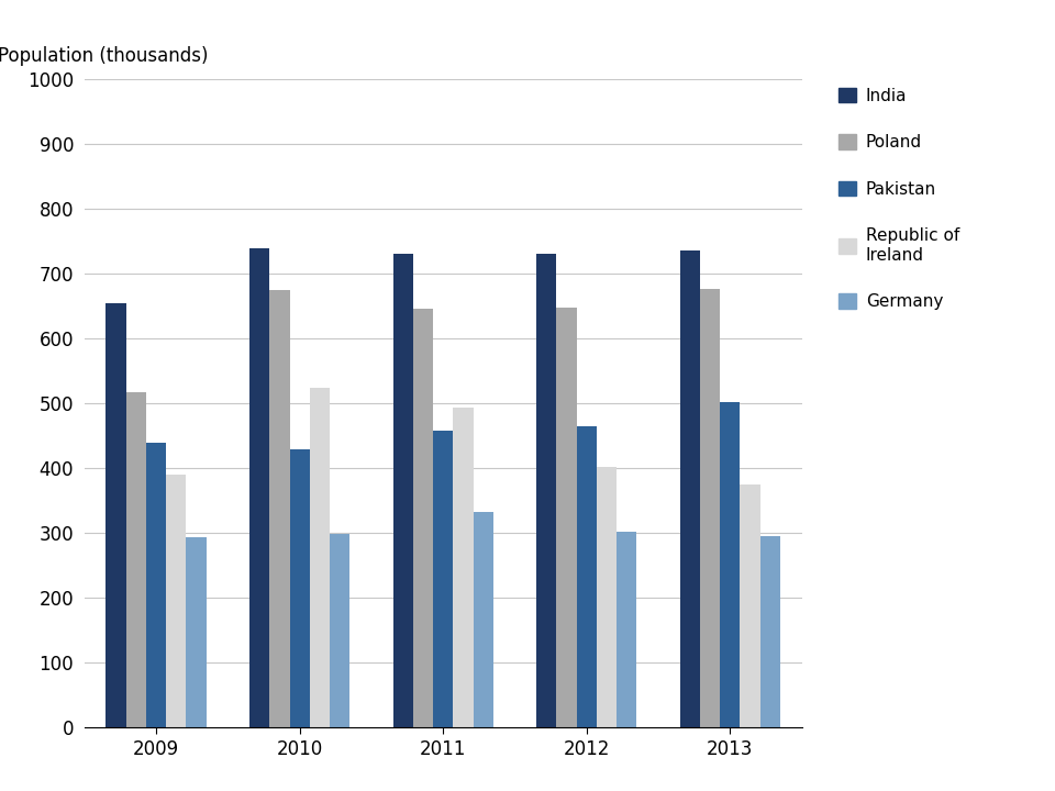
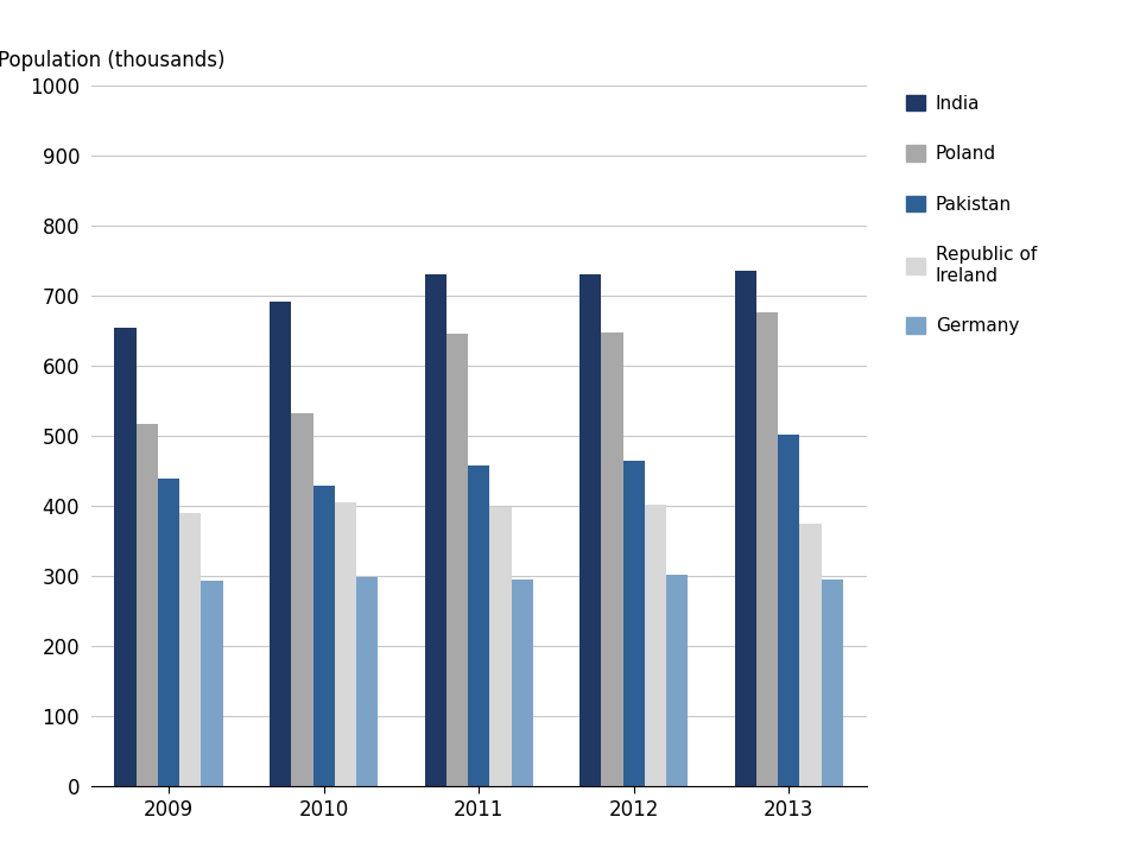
India/2010: 740 -> 692
Poland/2010: 674 -> 532
Republic of Ireland/2010: 524 -> 406
Republic of Ireland/2011: 494 -> 398
Germany/2011: 332 -> 296
